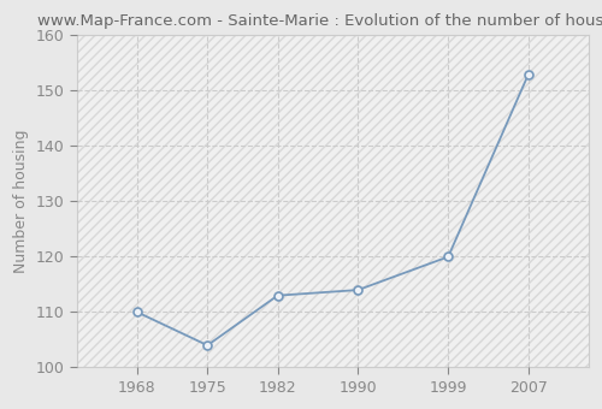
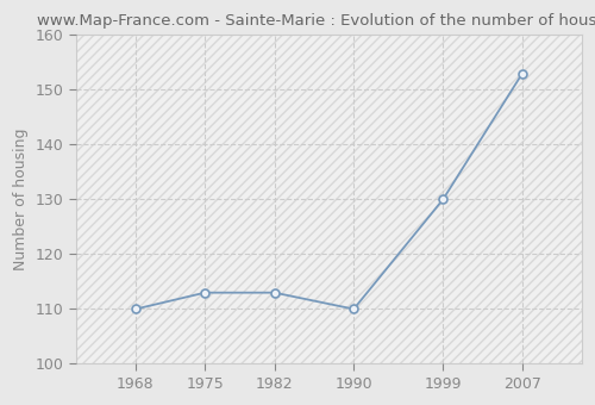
1975: 104 -> 113
1990: 114 -> 110
1999: 120 -> 130
